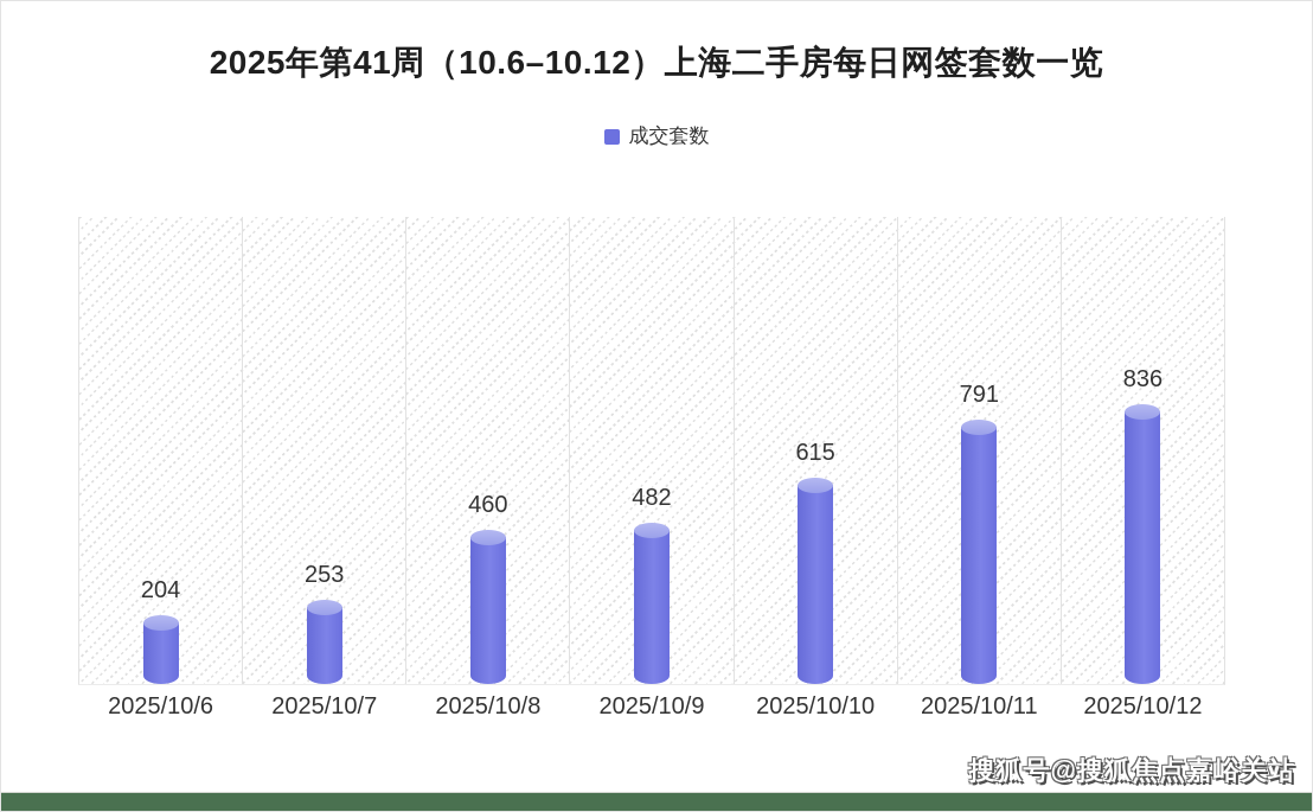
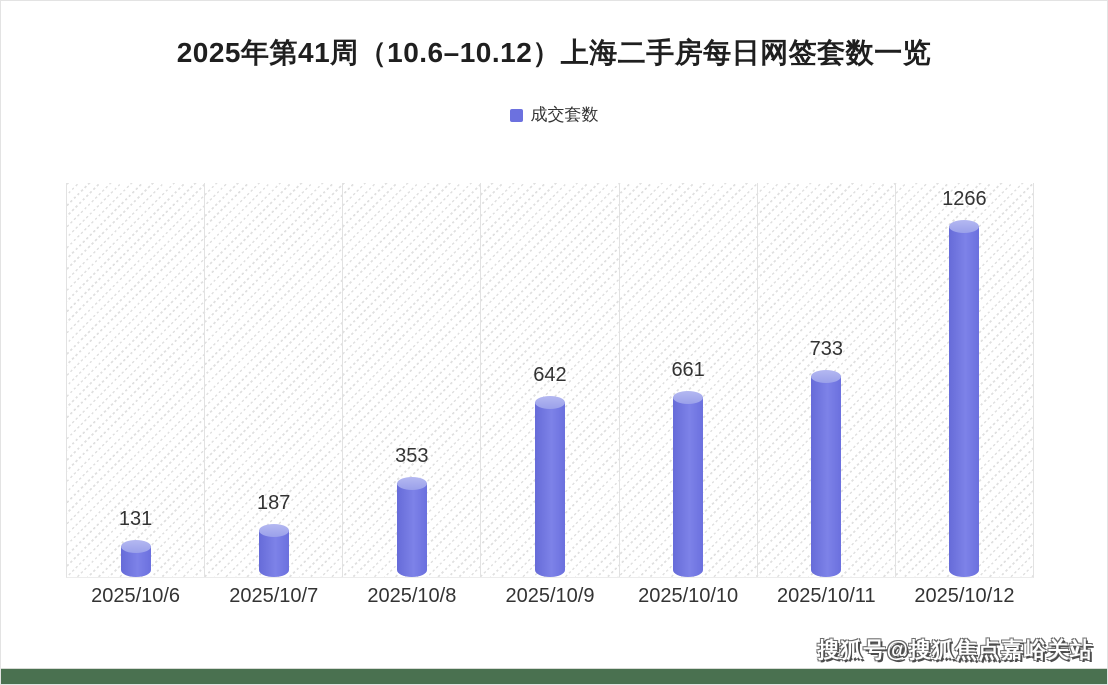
2025/10/6: 204 -> 131
2025/10/7: 253 -> 187
2025/10/8: 460 -> 353
2025/10/9: 482 -> 642
2025/10/10: 615 -> 661
2025/10/11: 791 -> 733
2025/10/12: 836 -> 1266
